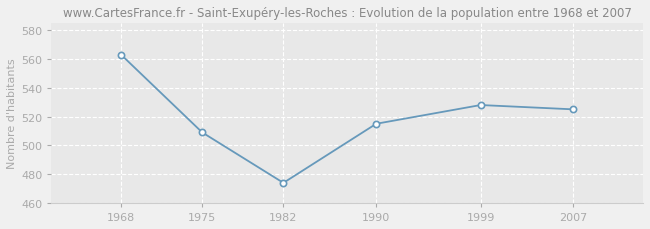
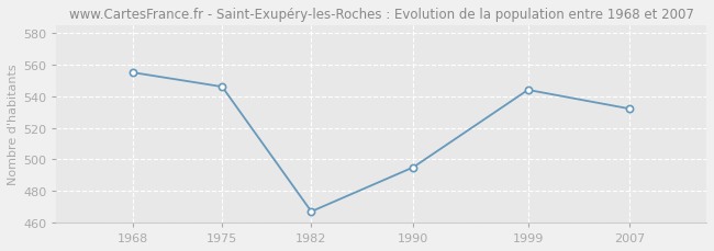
1968: 563 -> 555
1975: 509 -> 546
1982: 474 -> 467
1990: 515 -> 495
1999: 528 -> 544
2007: 525 -> 532
